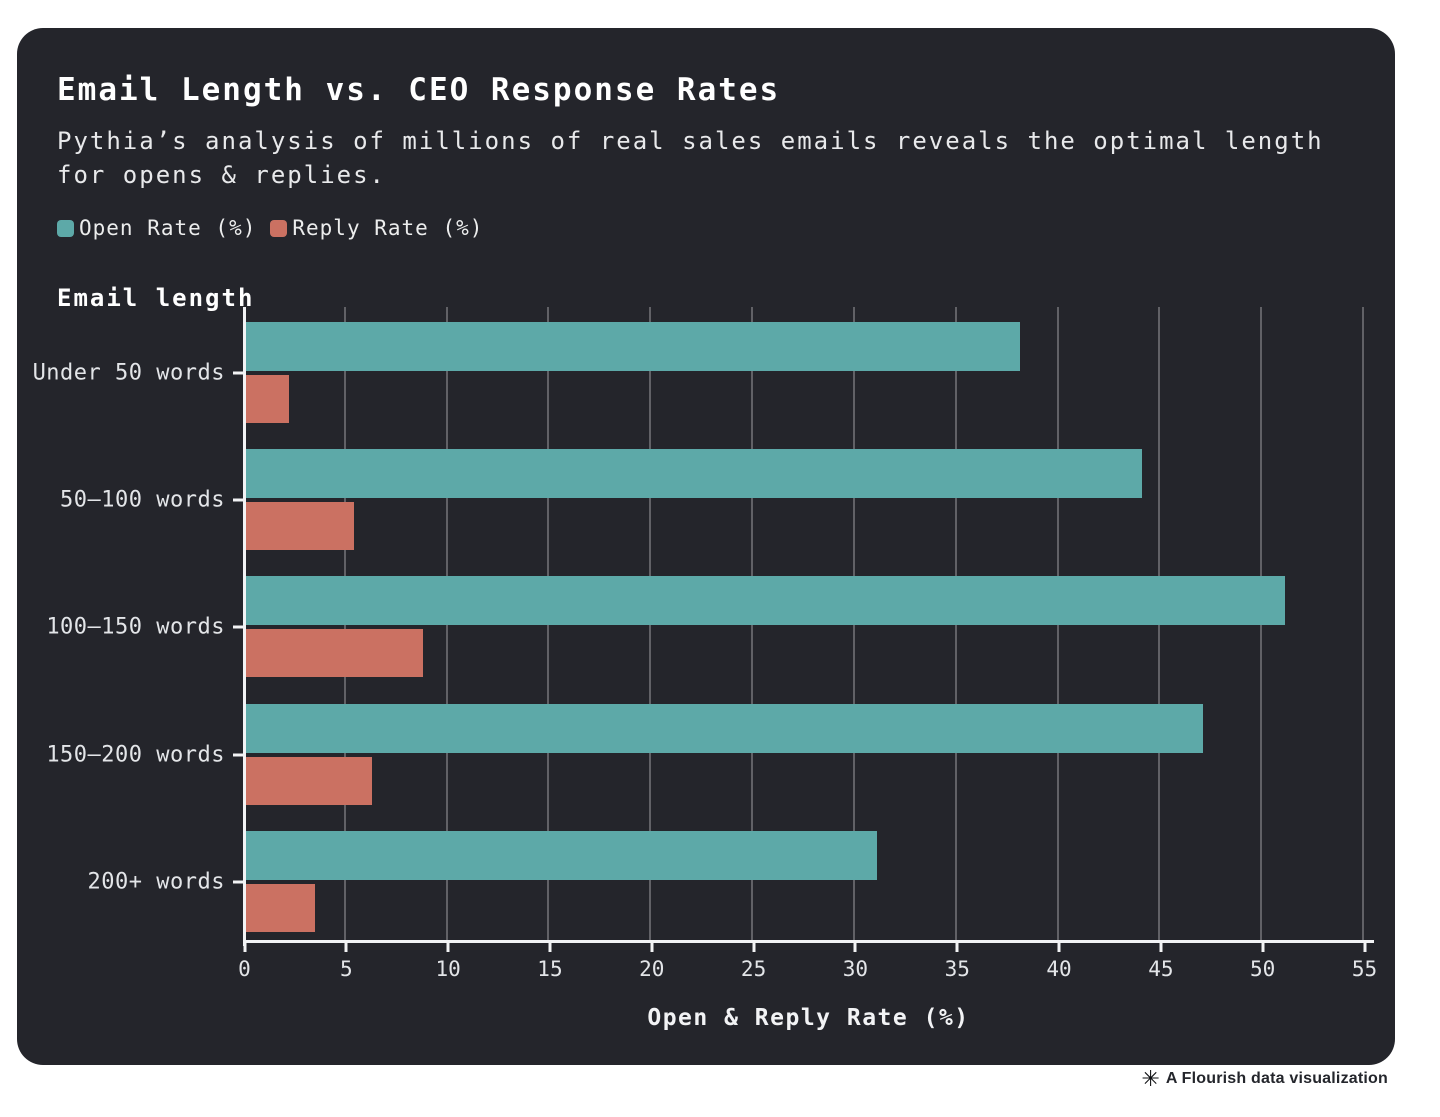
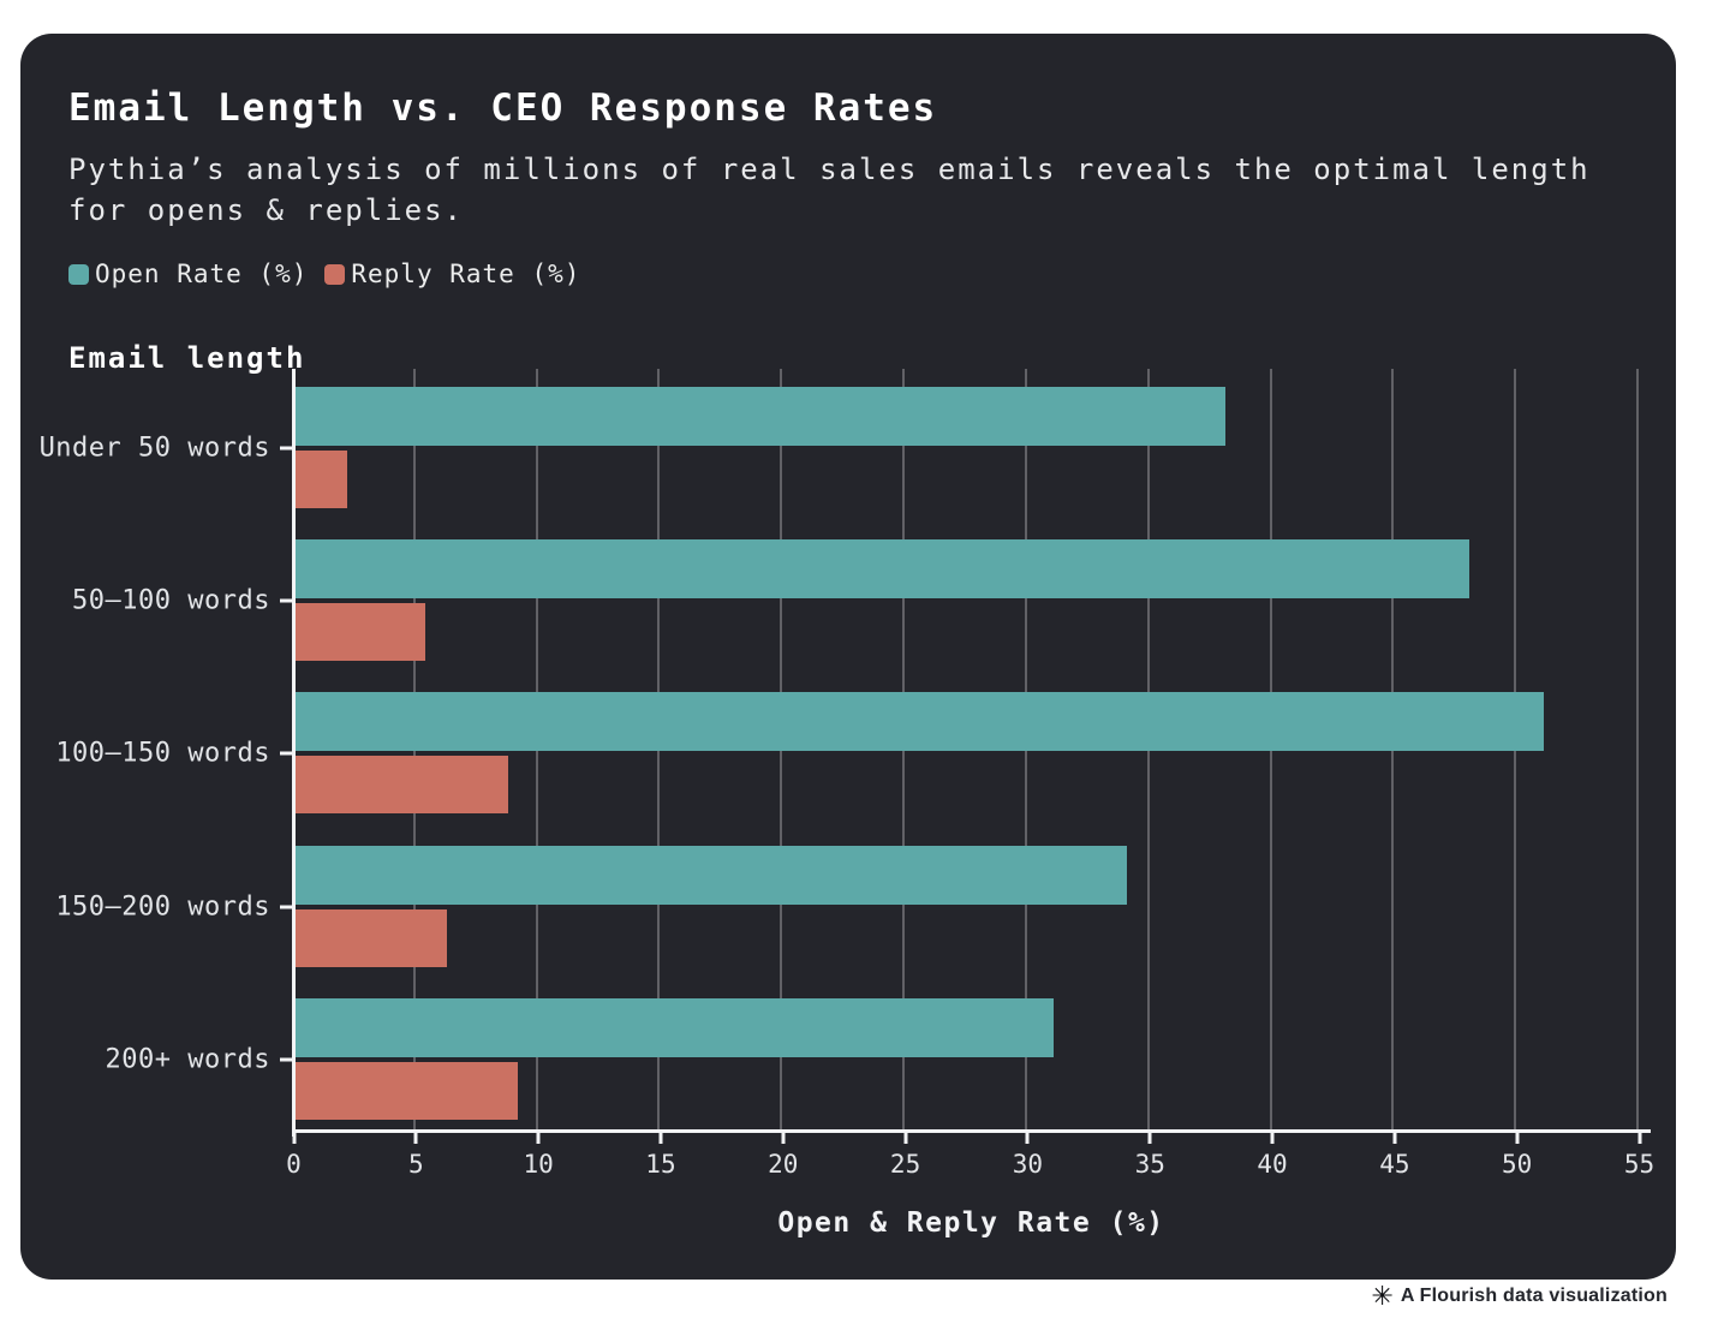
Open Rate (%)/50–100 words: 44 -> 48
Open Rate (%)/150–200 words: 47 -> 34
Reply Rate (%)/200+ words: 3.4 -> 9.1
